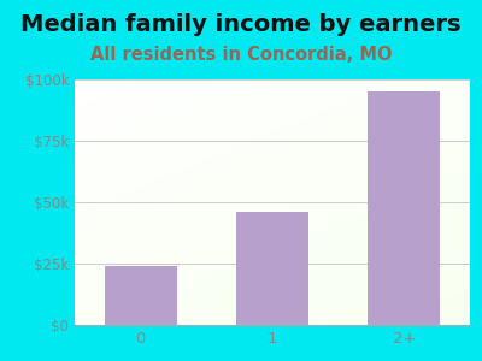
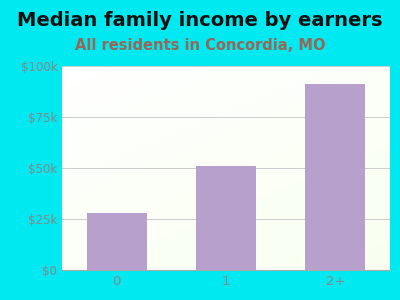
0: $24k -> $28k
1: $46k -> $51k
2+: $95k -> $91k
